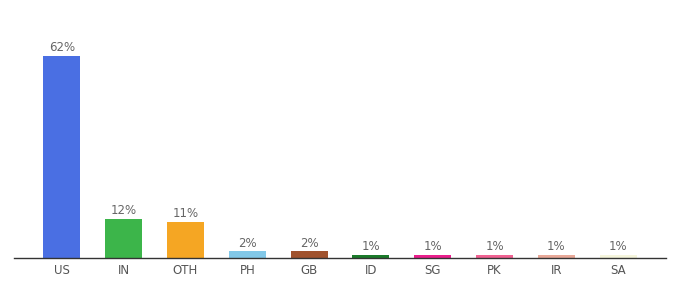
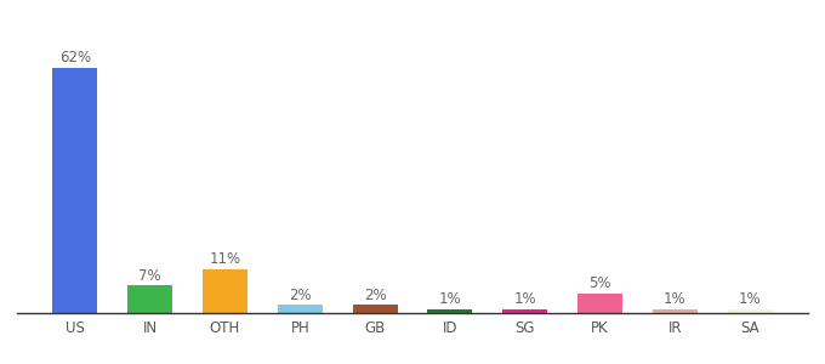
IN: 12% -> 7%
PK: 1% -> 5%
